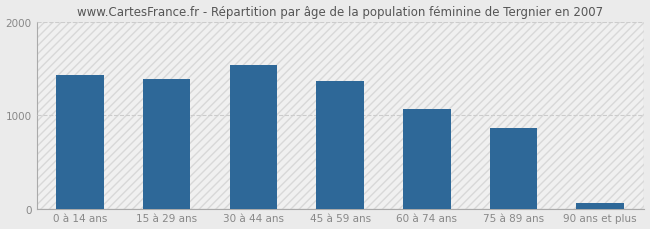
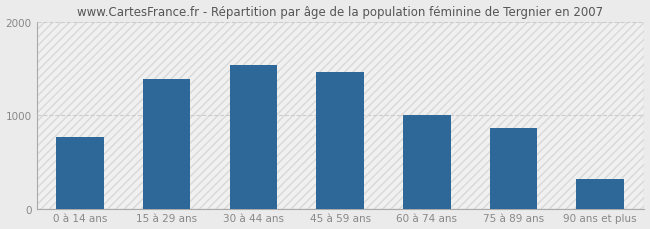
0 à 14 ans: 1430 -> 760
45 à 59 ans: 1360 -> 1460
60 à 74 ans: 1060 -> 1000
90 ans et plus: 60 -> 320
